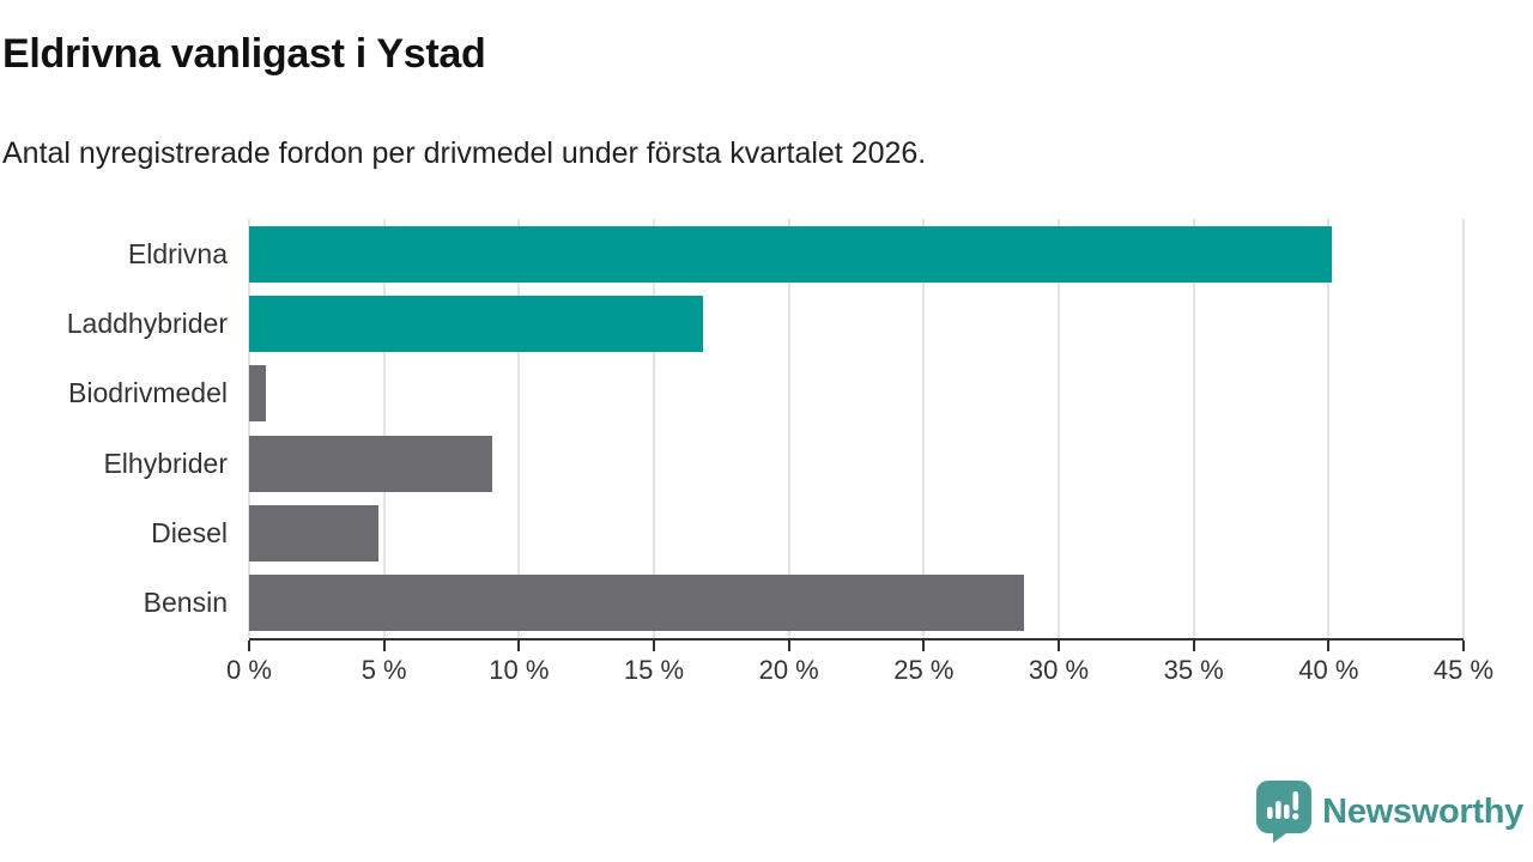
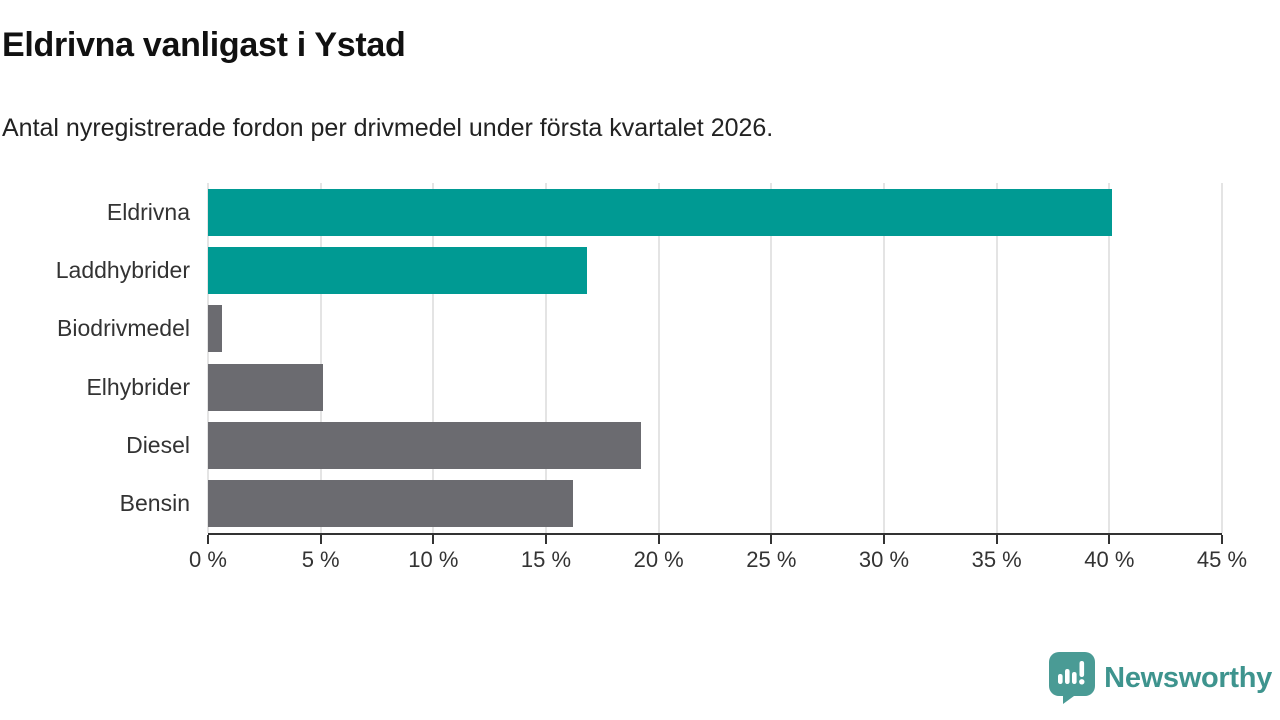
Elhybrider: 9.0% -> 5.1%
Diesel: 4.8% -> 19.2%
Bensin: 28.7% -> 16.2%
